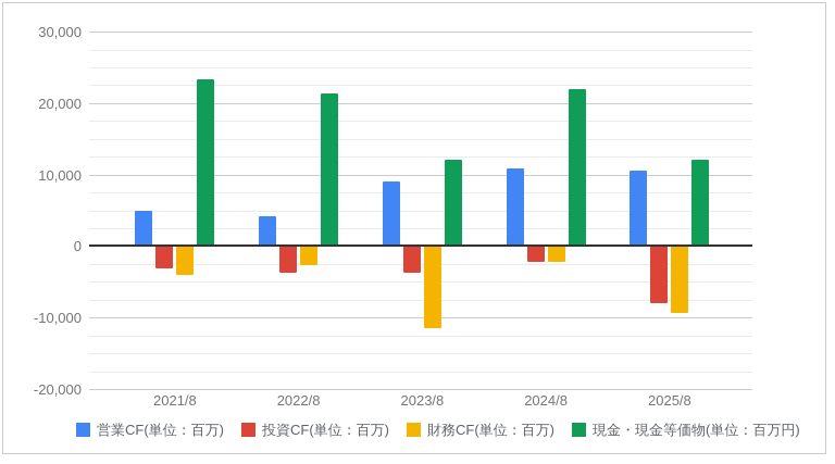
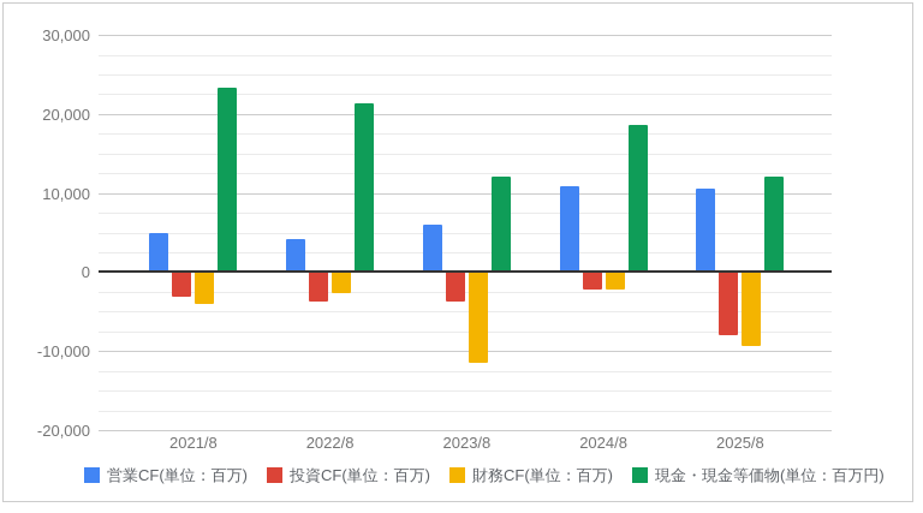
営業CF(単位：百万)/2023/8: 9000 -> 6000
現金・現金等価物(単位：百万円)/2024/8: 22000 -> 19000
